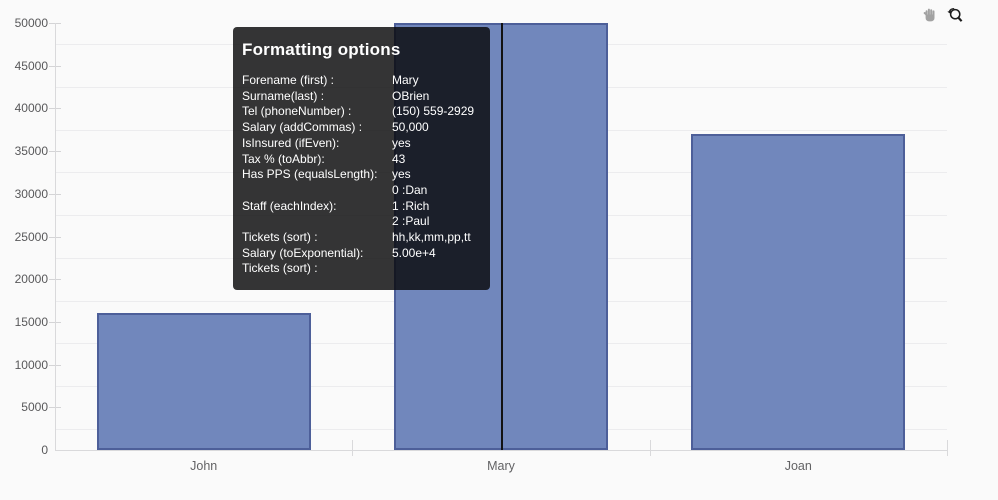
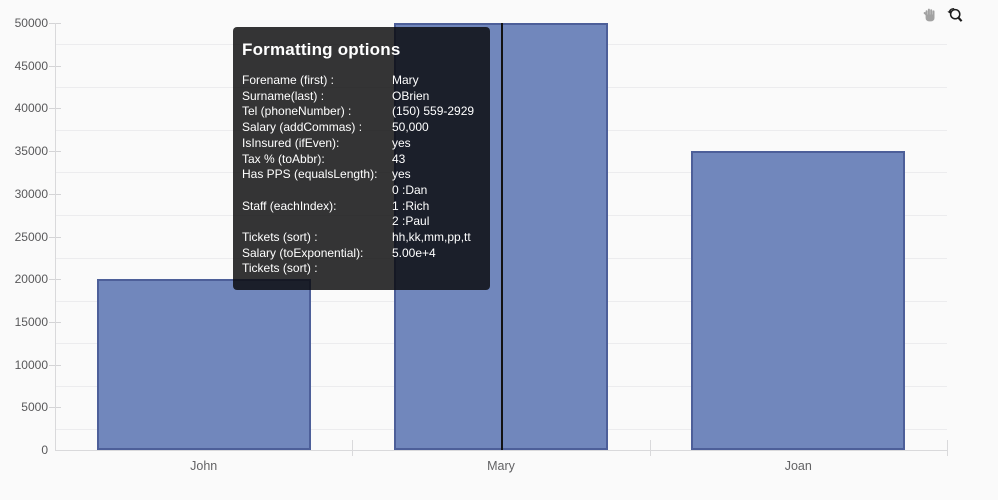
John: 16000 -> 20000
Joan: 37000 -> 35000
